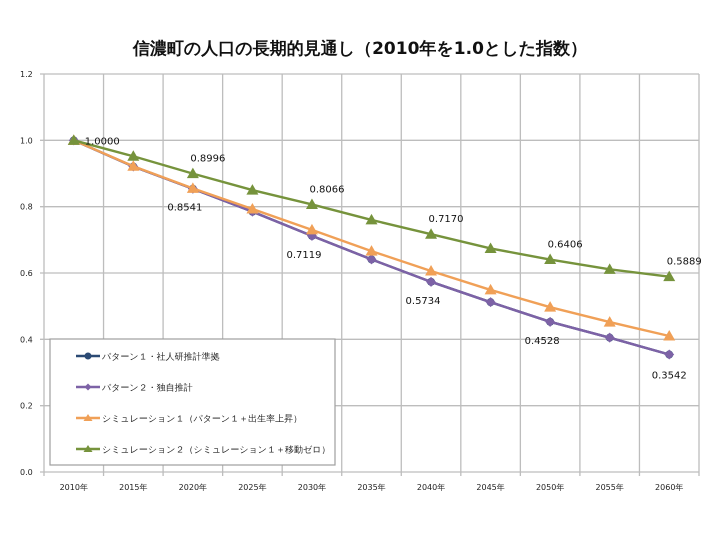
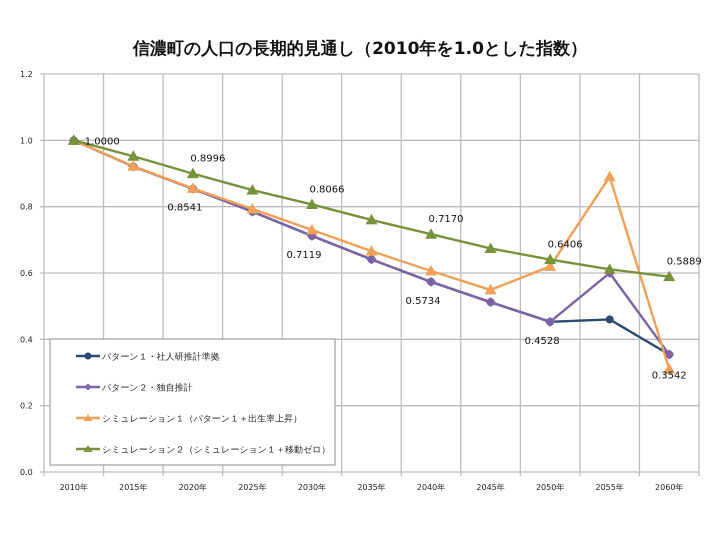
シミュレーション１（パターン１＋出生率上昇）/2050年: 0.50 -> 0.62
パターン１・社人研推計準拠/2055年: 0.41 -> 0.46
パターン２・独自推計/2055年: 0.41 -> 0.60
シミュレーション１（パターン１＋出生率上昇）/2055年: 0.45 -> 0.89
シミュレーション１（パターン１＋出生率上昇）/2060年: 0.41 -> 0.31
